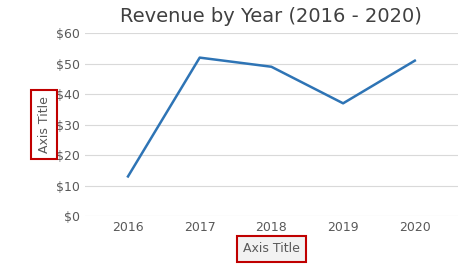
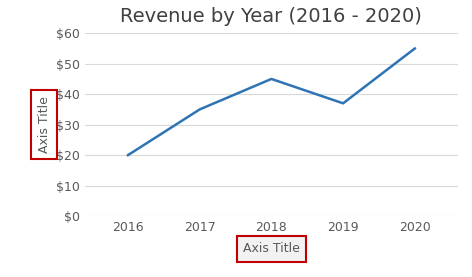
2016: $13 -> $20
2017: $52 -> $35
2018: $49 -> $45
2020: $51 -> $55
